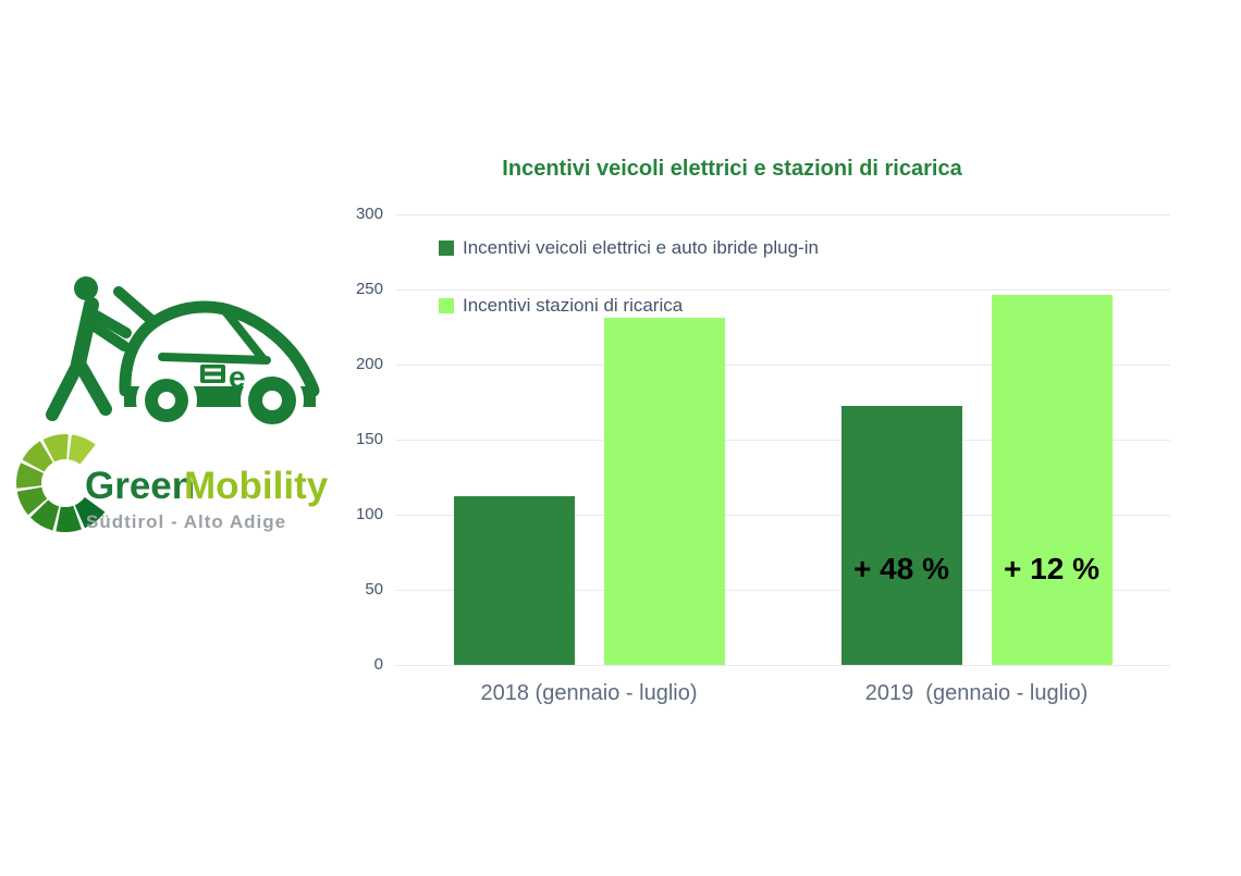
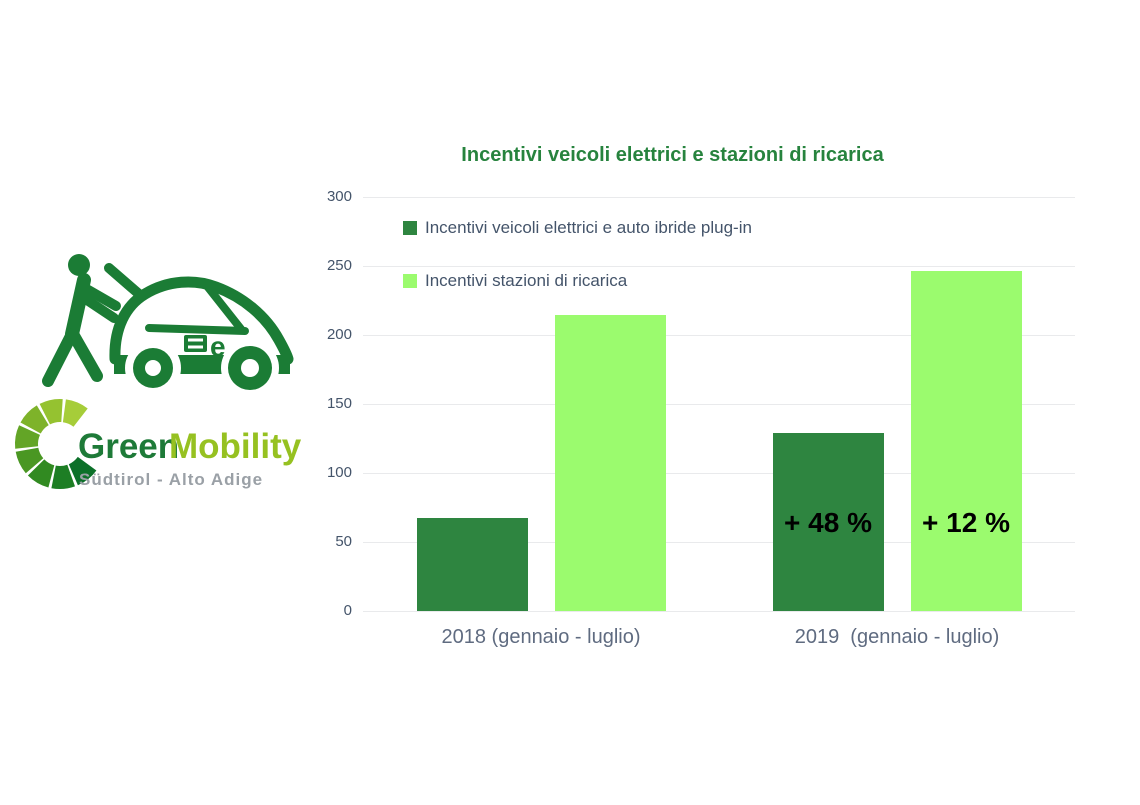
Incentivi veicoli elettrici e auto ibride plug-in/2018 (gennaio - luglio): 112 -> 67
Incentivi stazioni di ricarica/2018 (gennaio - luglio): 231 -> 214
Incentivi veicoli elettrici e auto ibride plug-in/2019 (gennaio - luglio): 172 -> 129
